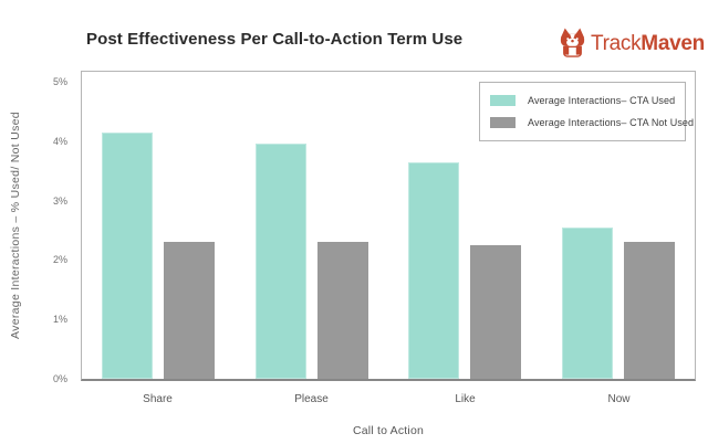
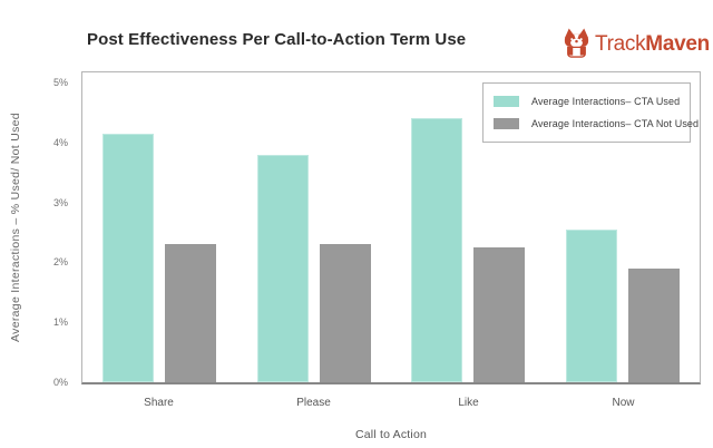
Average Interactions– CTA Used/Please: 4.0% -> 3.8%
Average Interactions– CTA Used/Like: 3.6% -> 4.4%
Average Interactions– CTA Not Used/Now: 2.3% -> 1.9%
